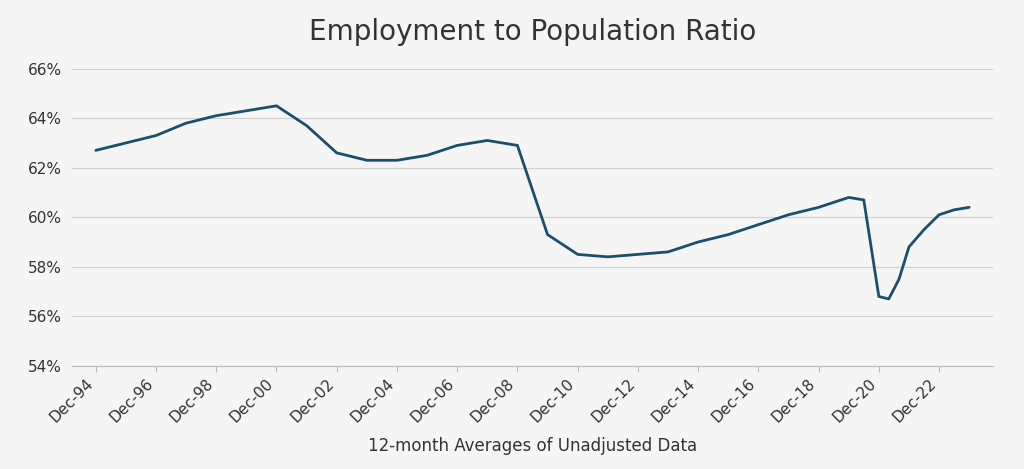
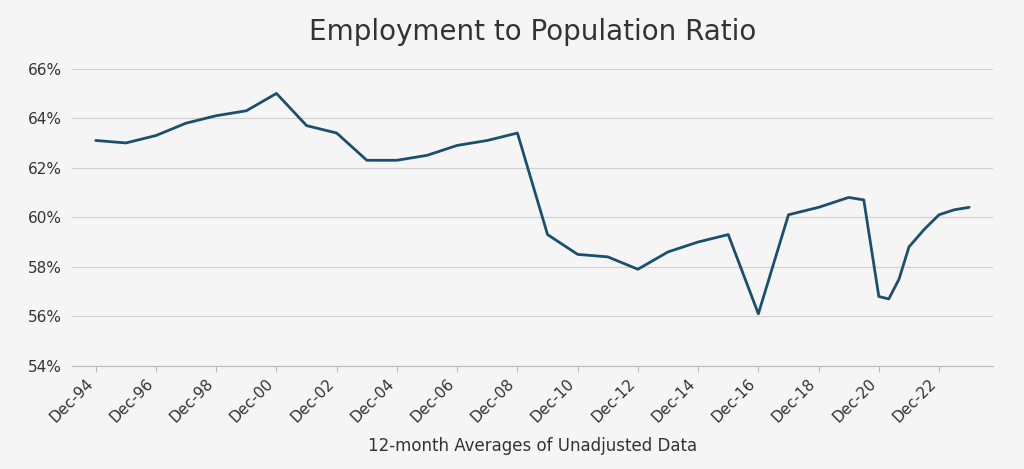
Dec-94: 62.7% -> 63.1%
Dec-00: 64.5% -> 65.0%
Dec-02: 62.6% -> 63.4%
Dec-08: 62.9% -> 63.4%
Dec-12: 58.5% -> 57.9%
Dec-16: 59.7% -> 56.1%
